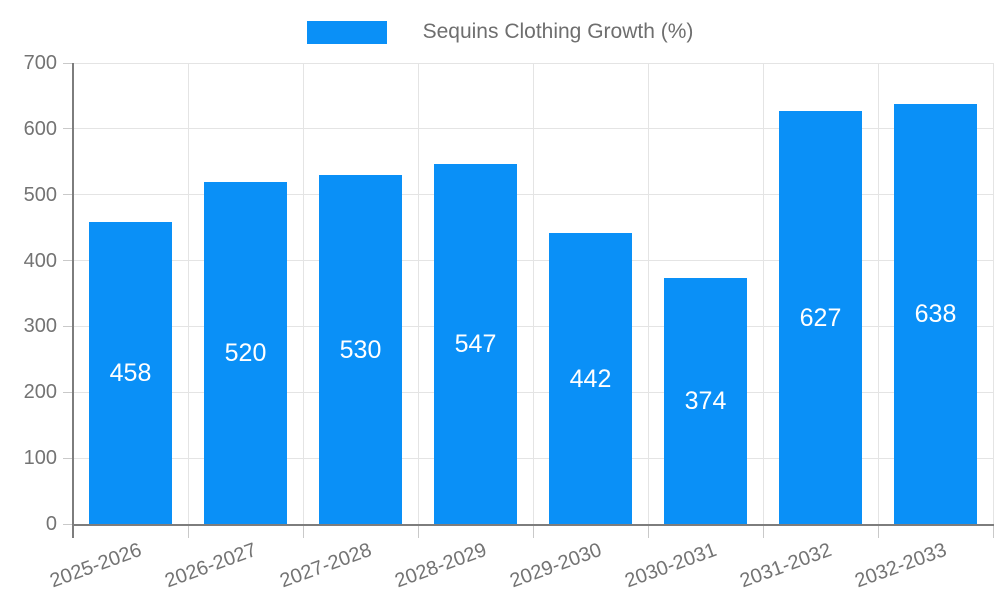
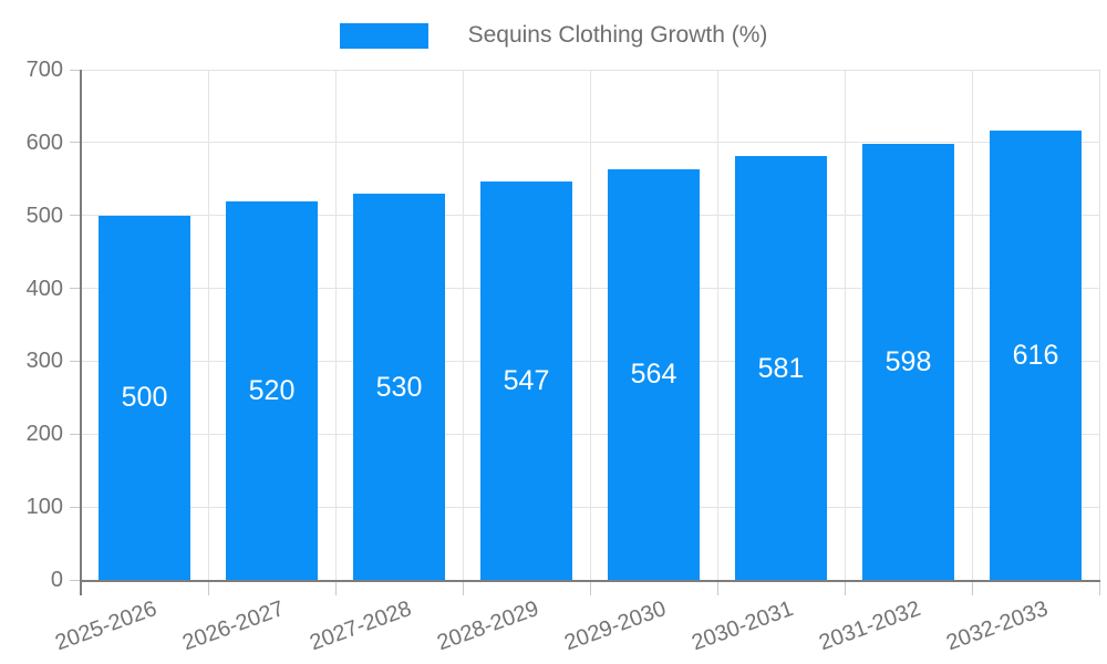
2025-2026: 458 -> 500
2029-2030: 442 -> 564
2030-2031: 374 -> 581
2031-2032: 627 -> 598
2032-2033: 638 -> 616
